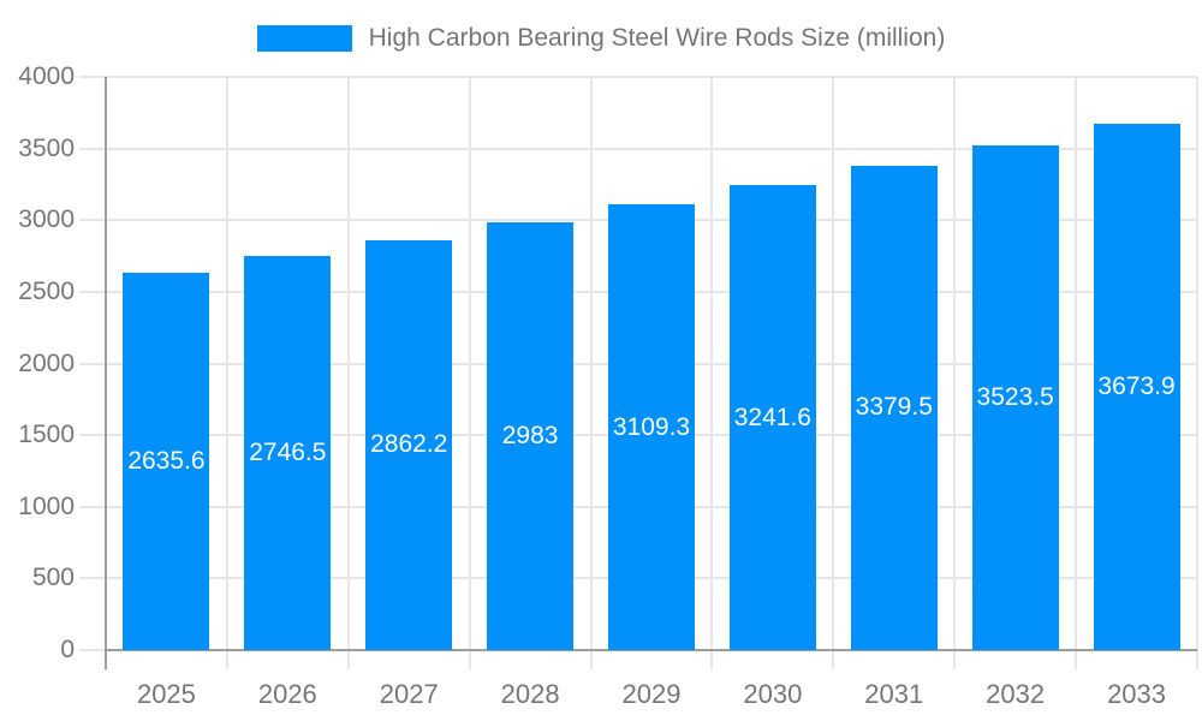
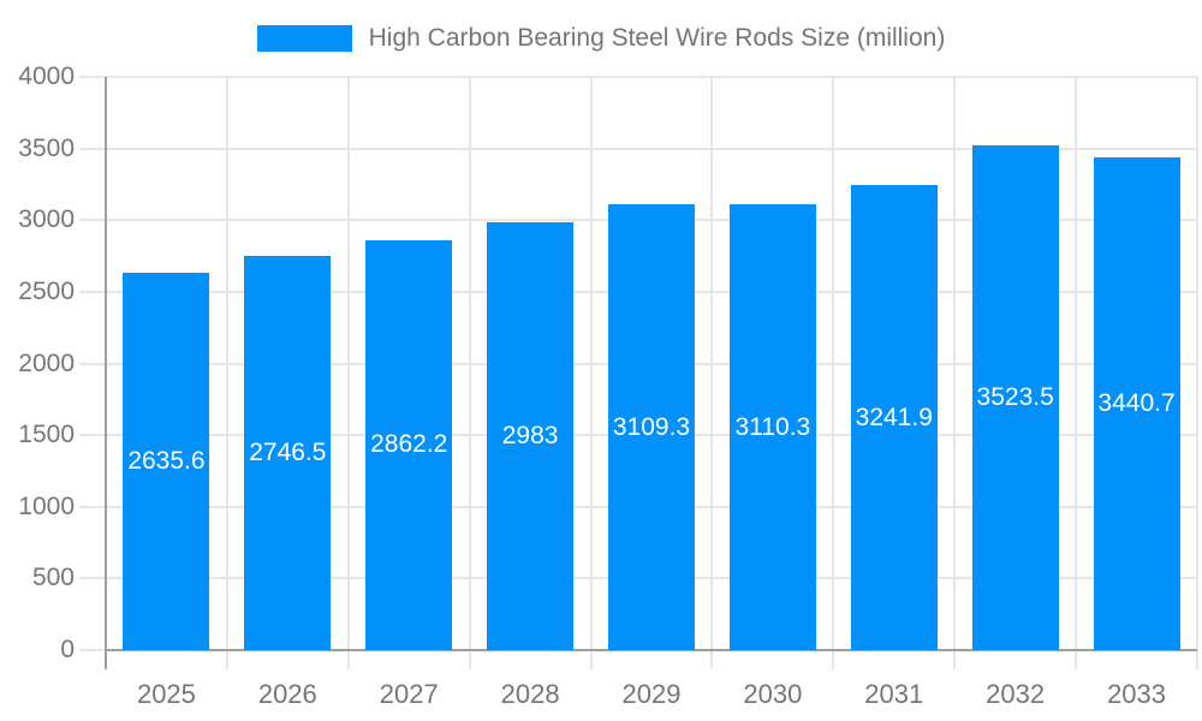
2030: 3241.6 -> 3110.3
2031: 3379.5 -> 3241.9
2033: 3673.9 -> 3440.7
